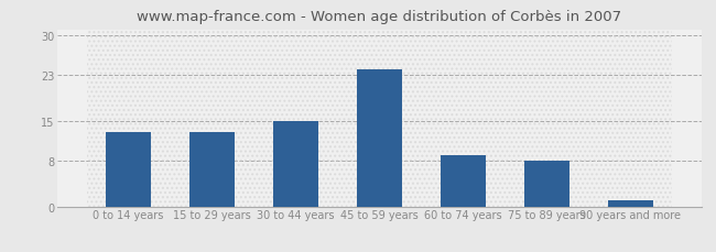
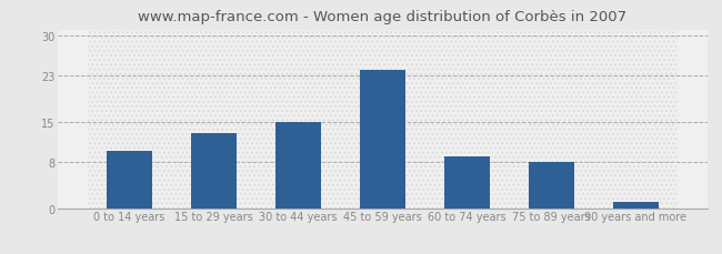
0 to 14 years: 13 -> 10
